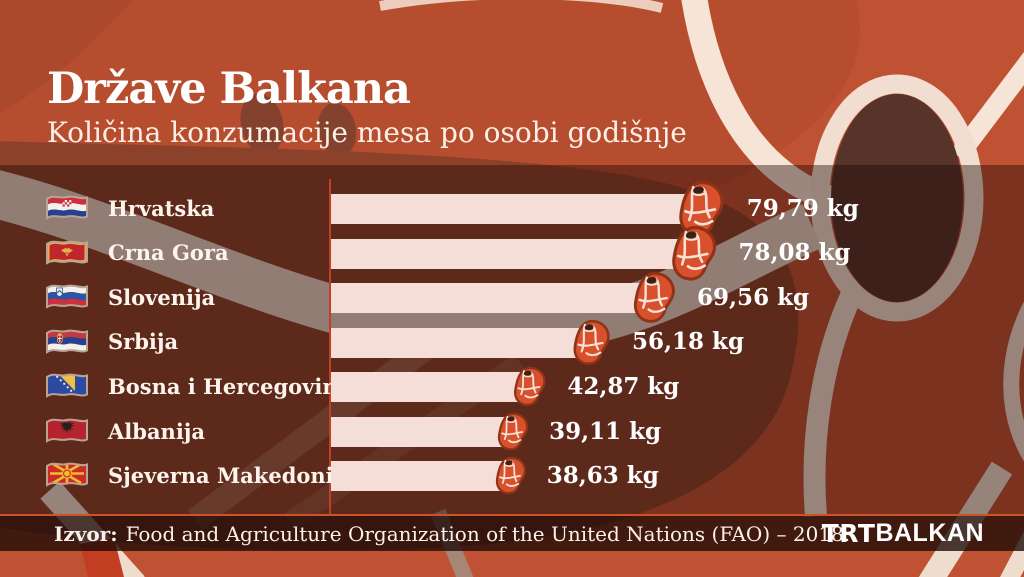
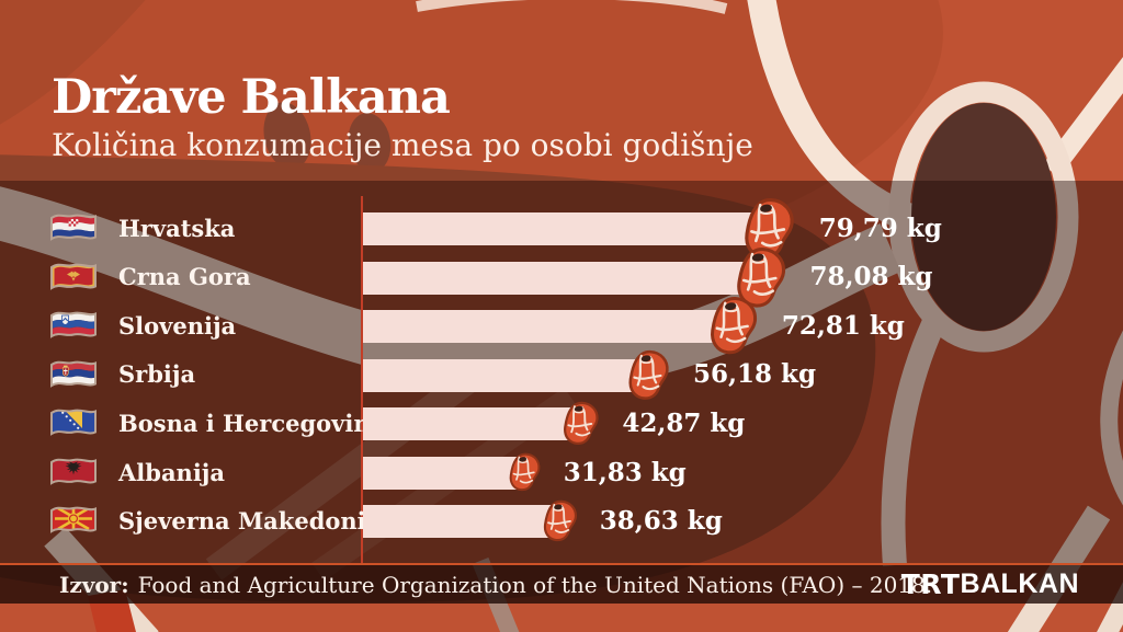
Slovenija: 69,56 -> 72,81
Albanija: 39,11 -> 31,83
